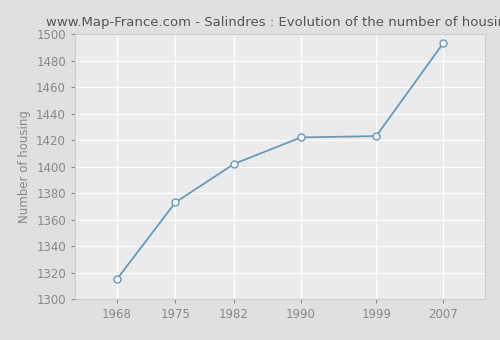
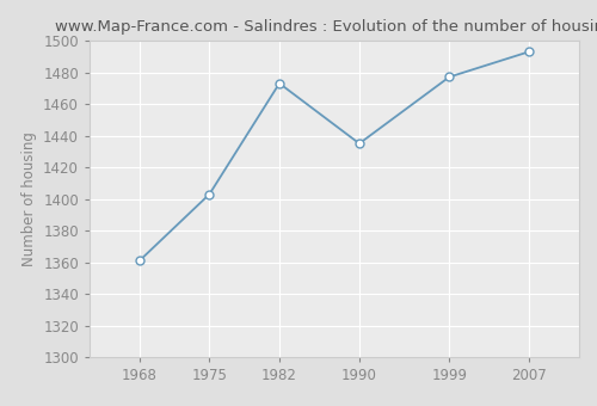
1968: 1315 -> 1361
1975: 1373 -> 1403
1982: 1402 -> 1473
1990: 1422 -> 1435
1999: 1423 -> 1477
